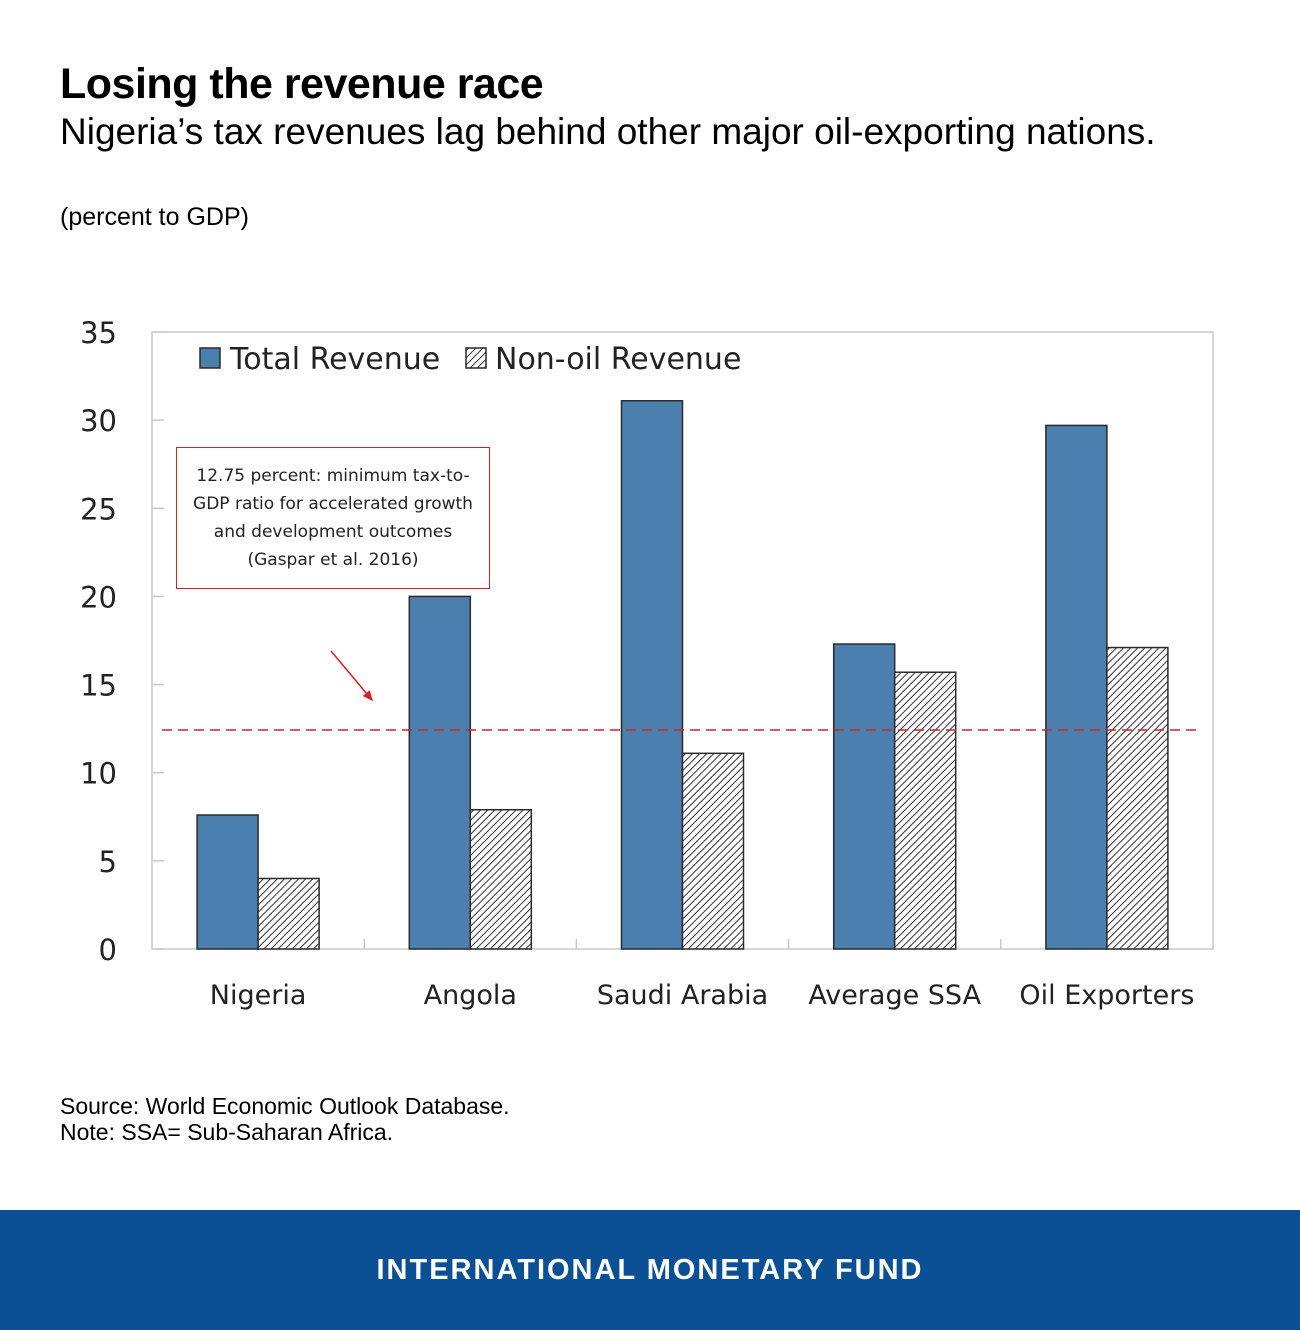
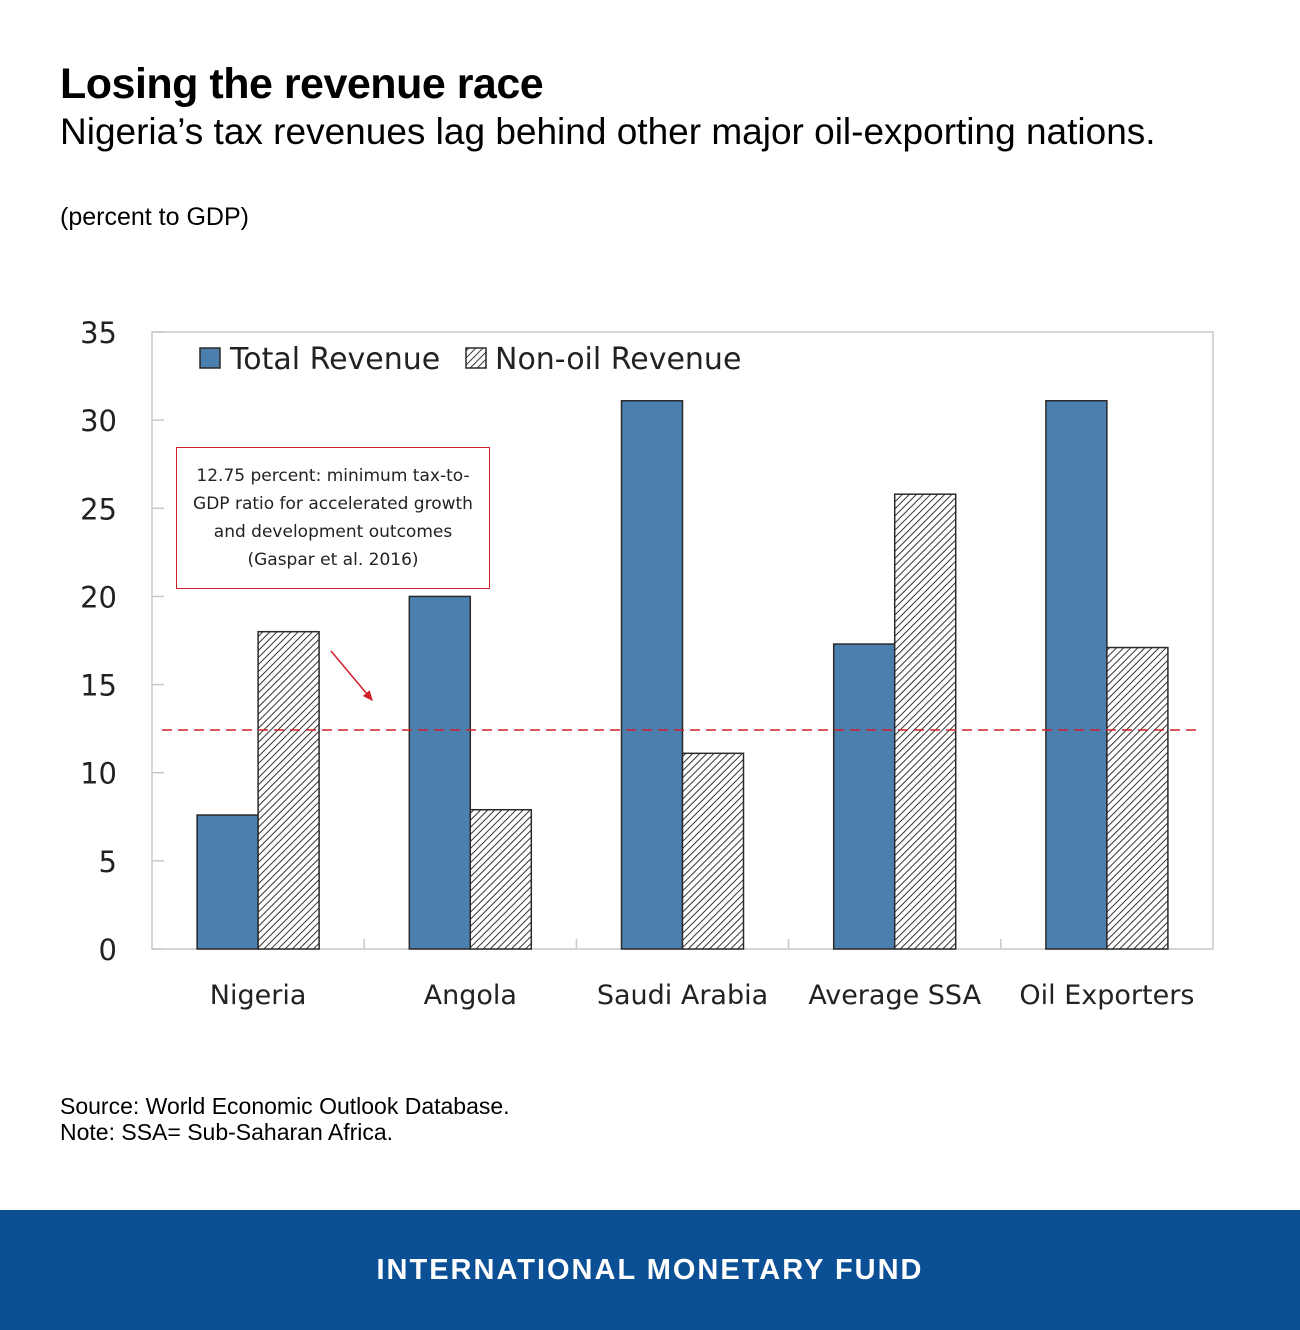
Non-oil Revenue/Nigeria: 4.0 -> 18.0
Non-oil Revenue/Average SSA: 15.7 -> 25.8
Total Revenue/Oil Exporters: 29.7 -> 31.1
